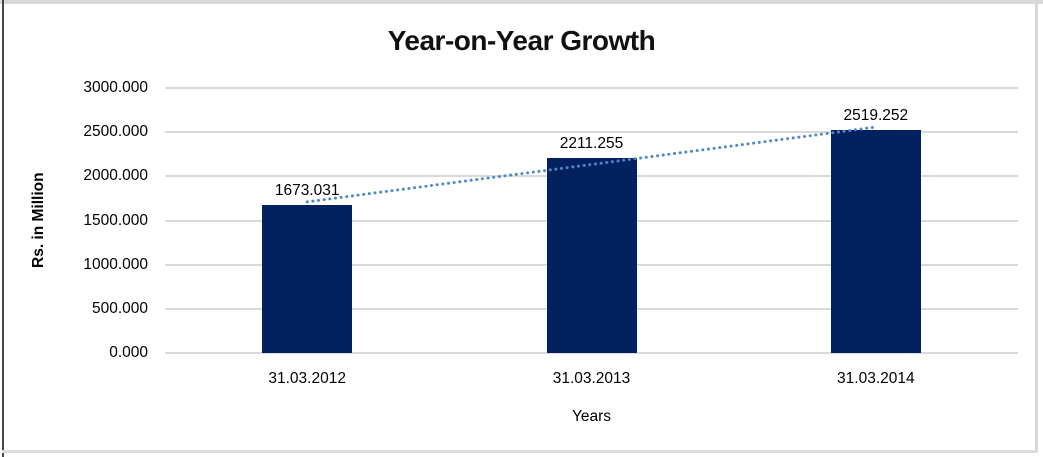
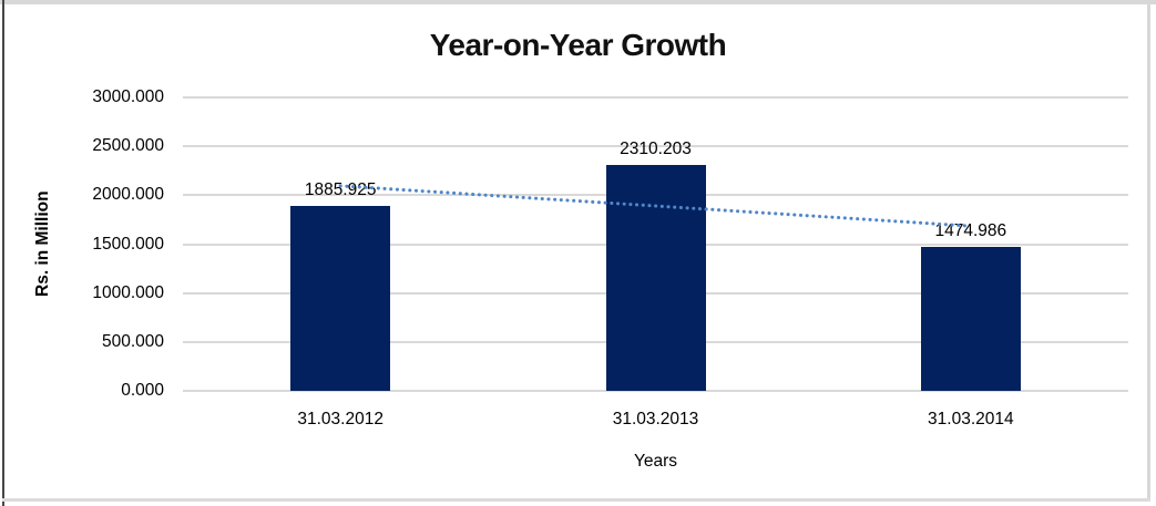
31.03.2012: 1673.031 -> 1885.925
31.03.2013: 2211.255 -> 2310.203
31.03.2014: 2519.252 -> 1474.986
